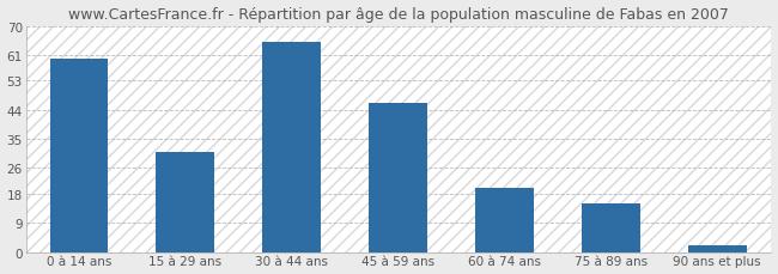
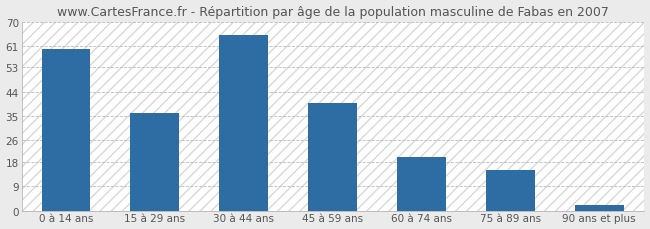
15 à 29 ans: 31 -> 36
45 à 59 ans: 46 -> 40
